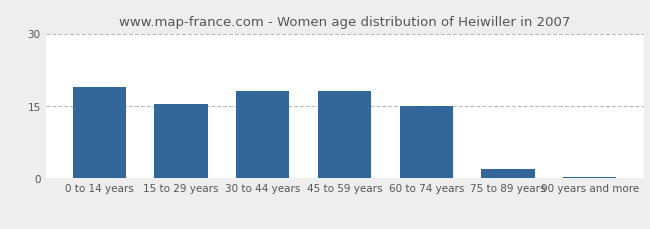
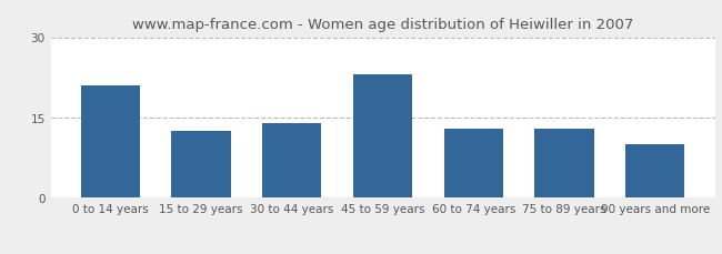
0 to 14 years: 19.0 -> 21.0
15 to 29 years: 15.5 -> 12.5
30 to 44 years: 18.0 -> 14.0
45 to 59 years: 18.0 -> 23.0
60 to 74 years: 15.0 -> 13.0
75 to 89 years: 2.0 -> 13.0
90 years and more: 0.2 -> 10.0
